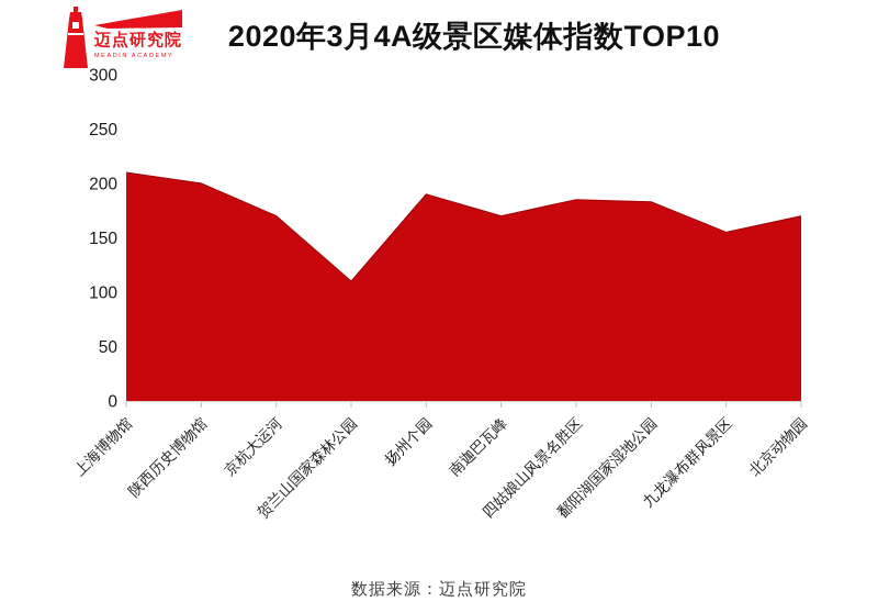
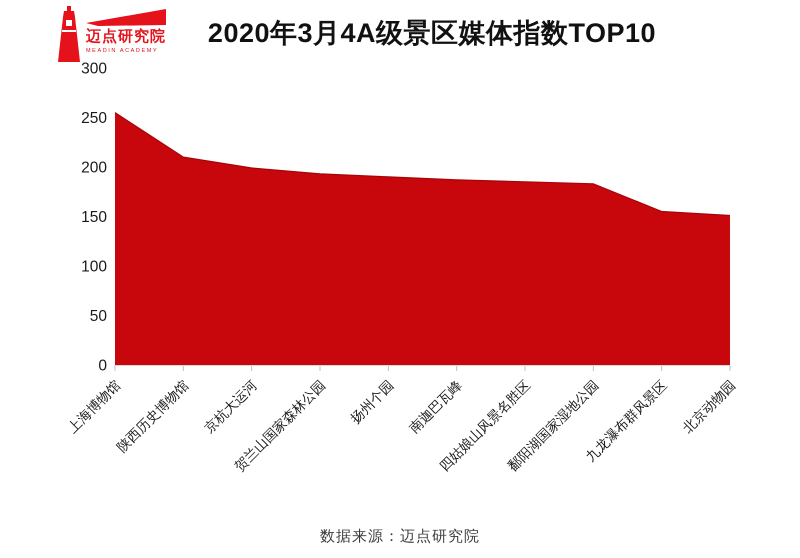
上海博物馆: 210 -> 260
陕西历史博物馆: 200 -> 210
京杭大运河: 170 -> 200
贺兰山国家森林公园: 110 -> 190
南迦巴瓦峰: 170 -> 190
北京动物园: 170 -> 150
